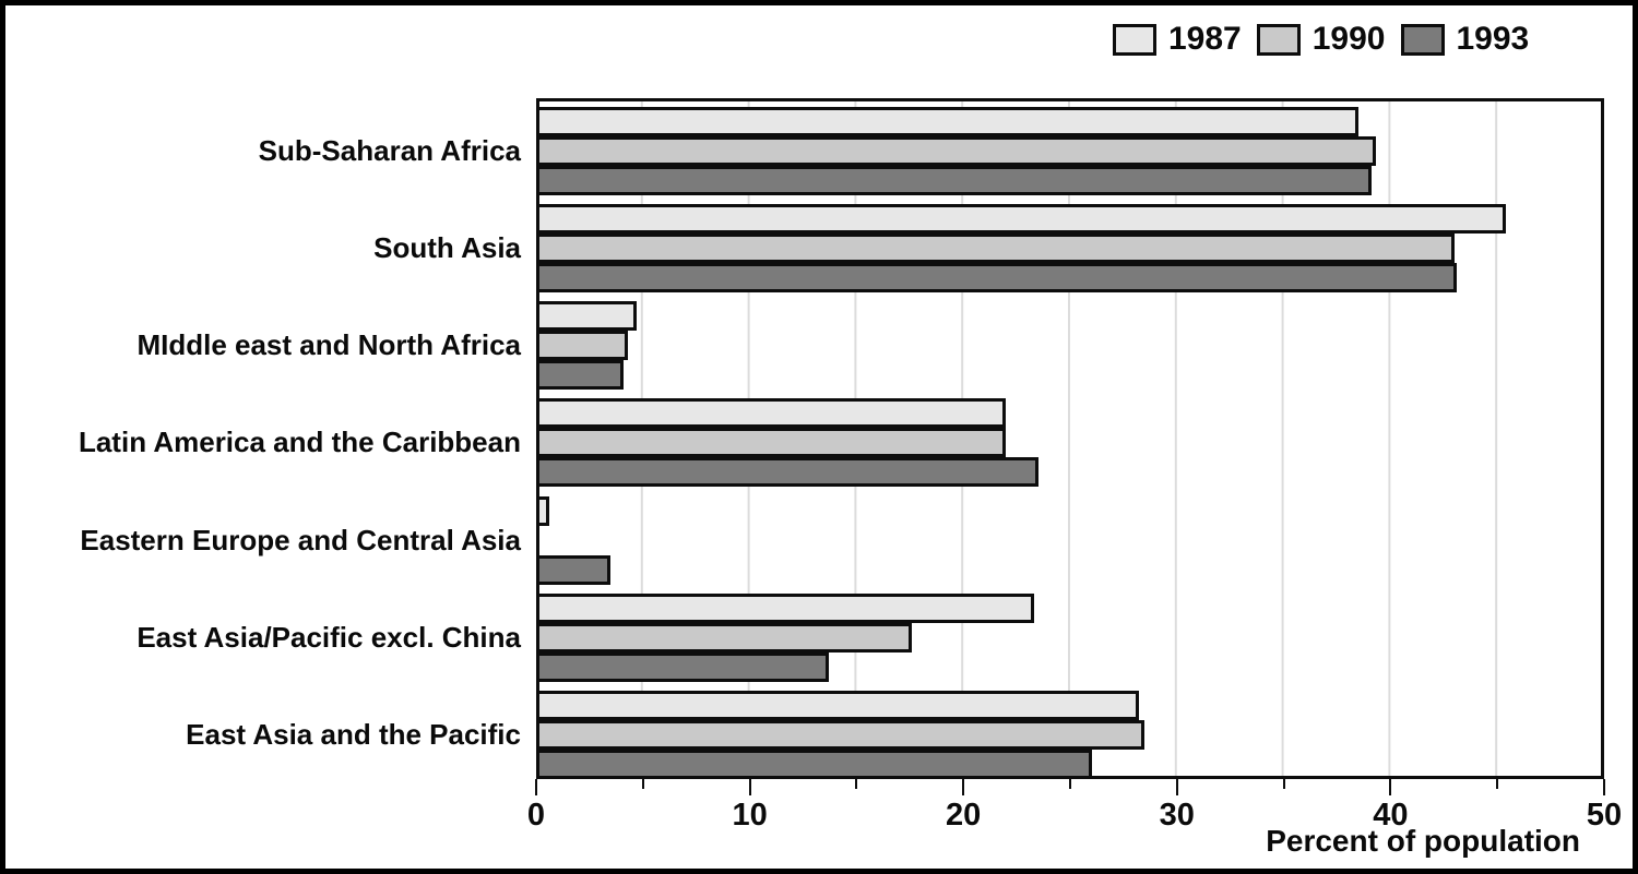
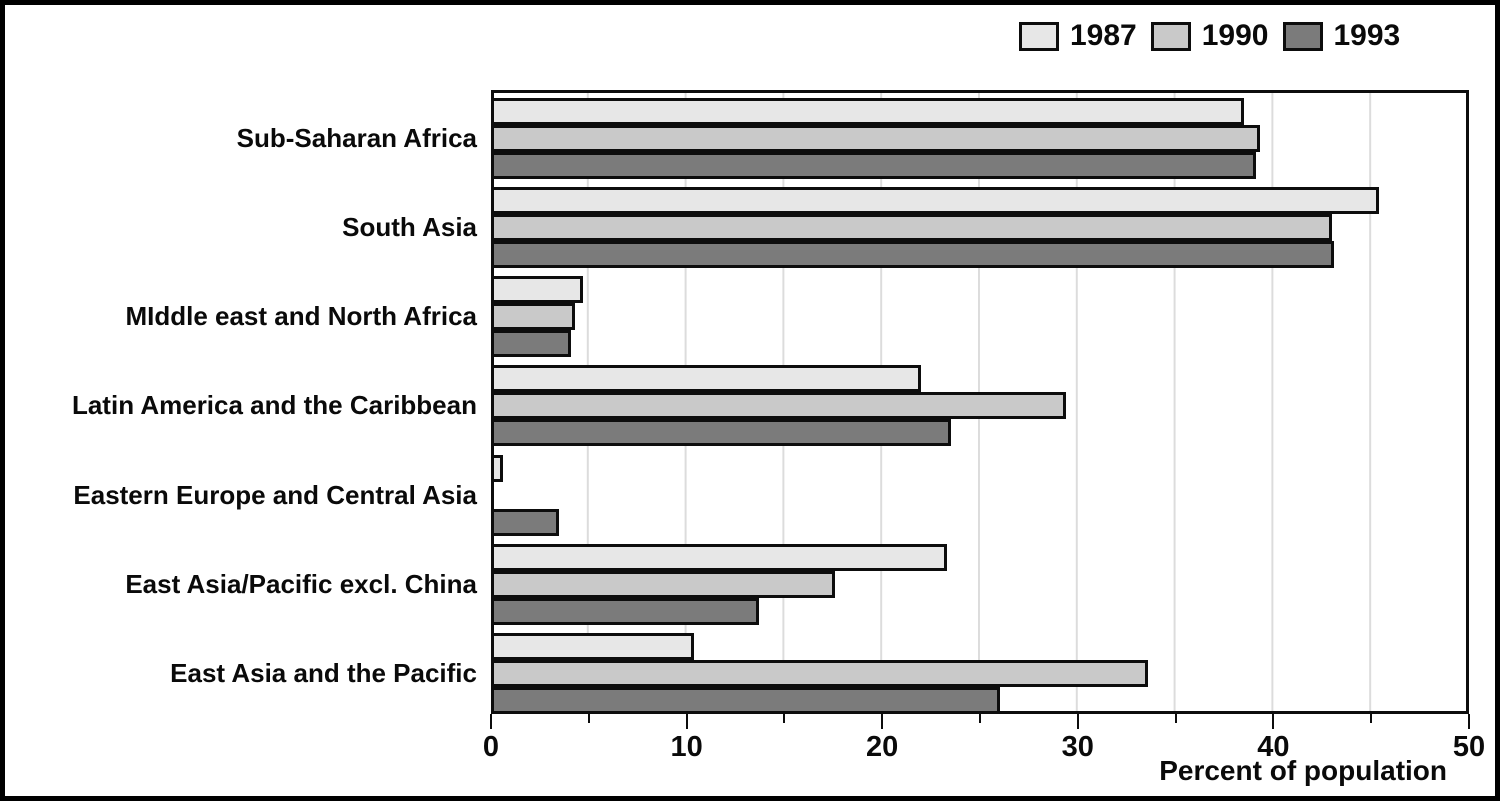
1990/Latin America and the Caribbean: 22.0 -> 29.4
1987/East Asia and the Pacific: 28.2 -> 10.4
1990/East Asia and the Pacific: 28.5 -> 33.6
